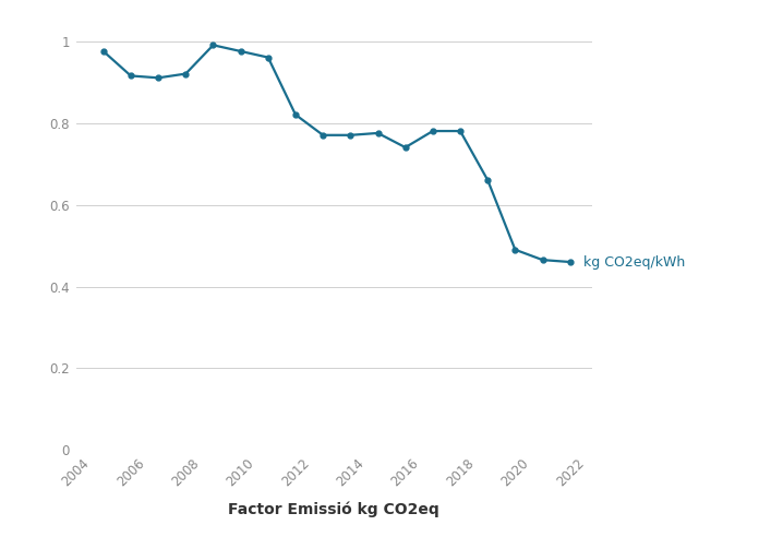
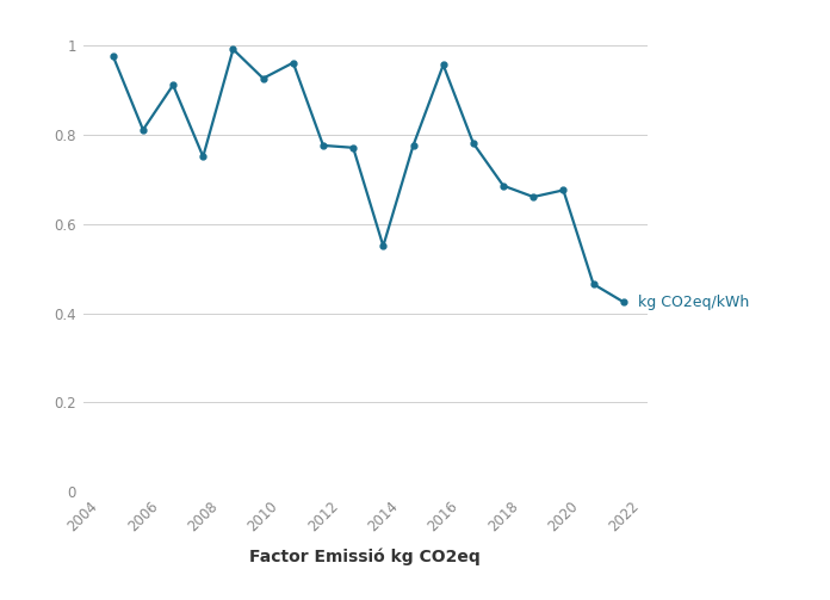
2006: 0.915 -> 0.810
2008: 0.920 -> 0.750
2010: 0.975 -> 0.925
2012: 0.820 -> 0.775
2014: 0.770 -> 0.550
2016: 0.740 -> 0.955
2018: 0.780 -> 0.685
2020: 0.490 -> 0.675
2022: 0.460 -> 0.425
